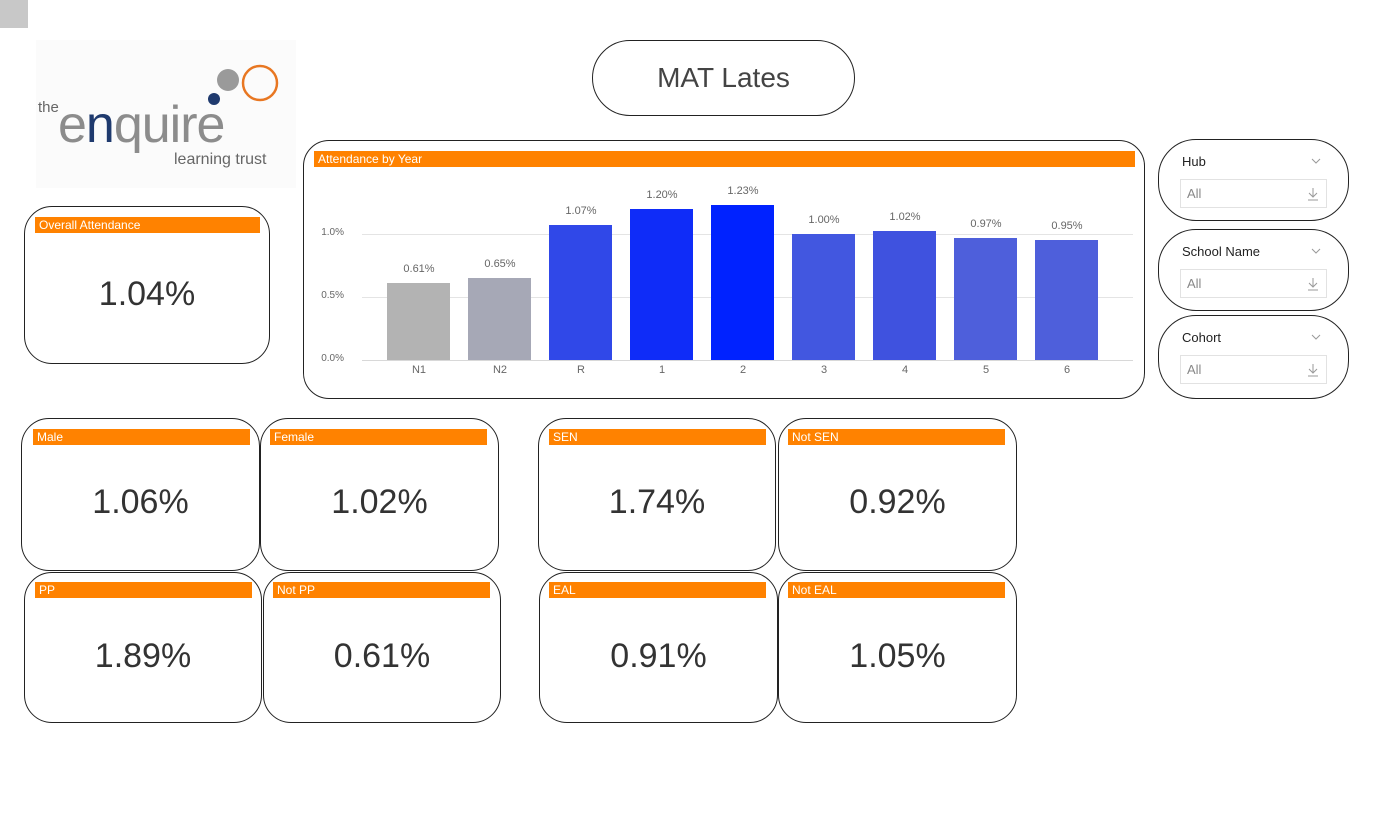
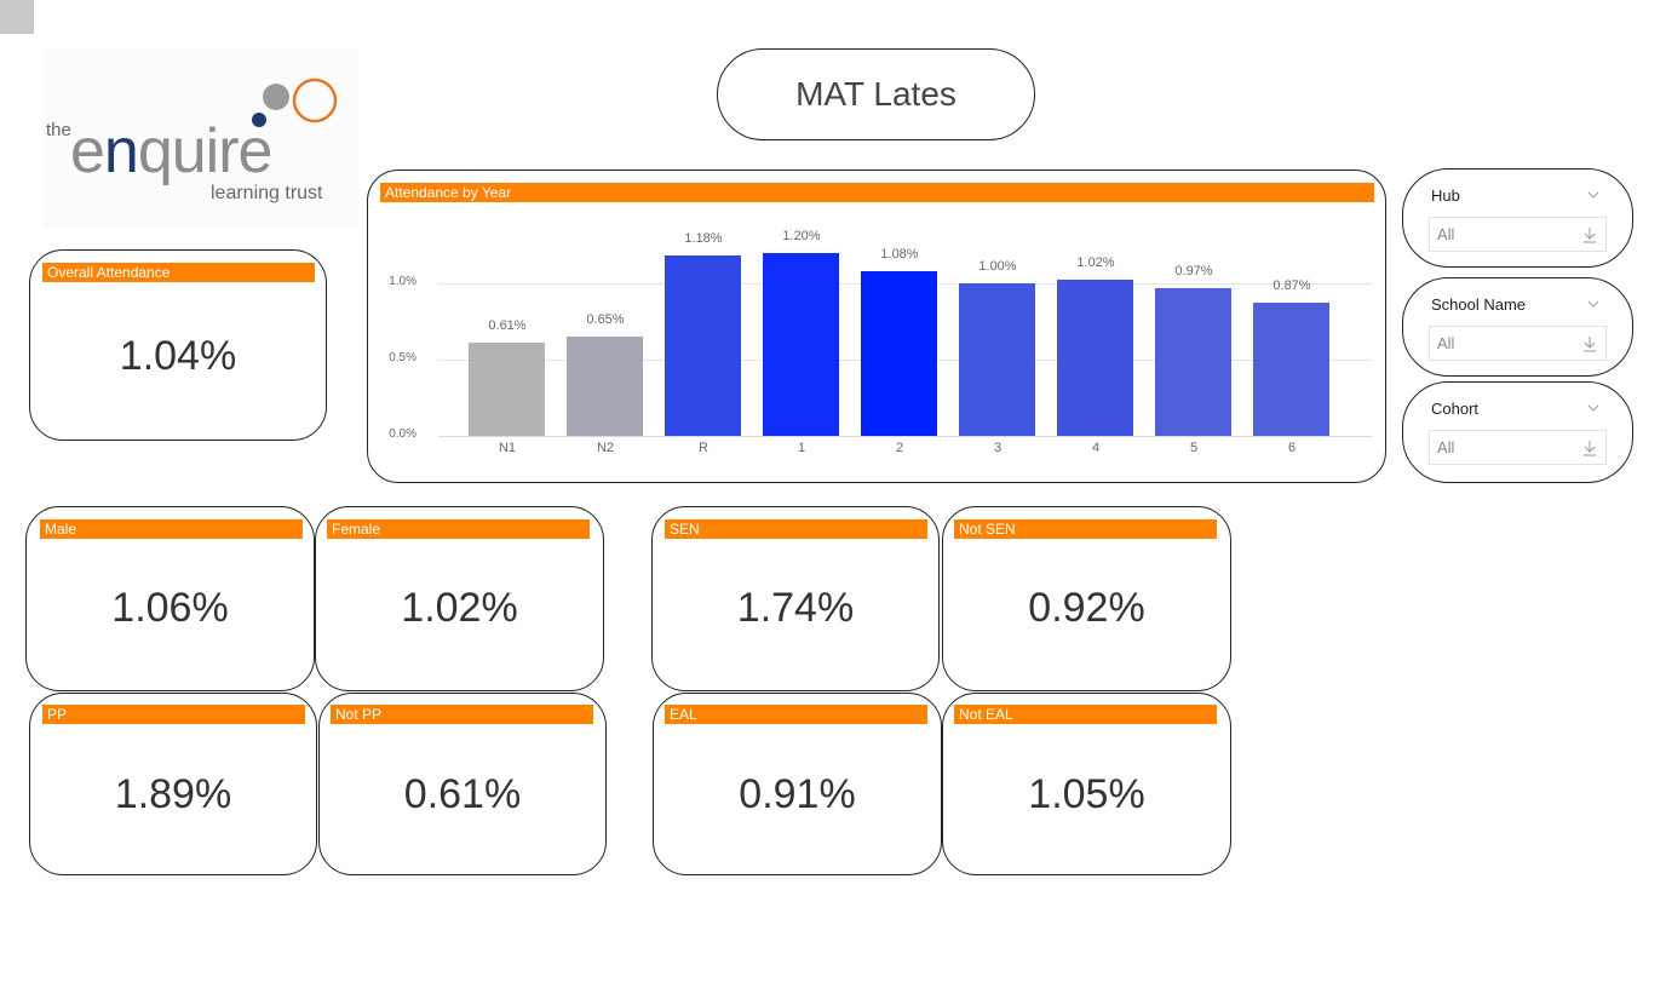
R: 1.07% -> 1.18%
2: 1.23% -> 1.08%
6: 0.95% -> 0.87%
